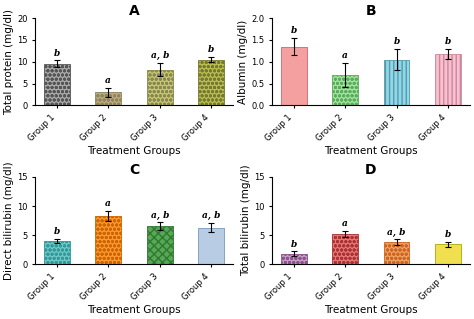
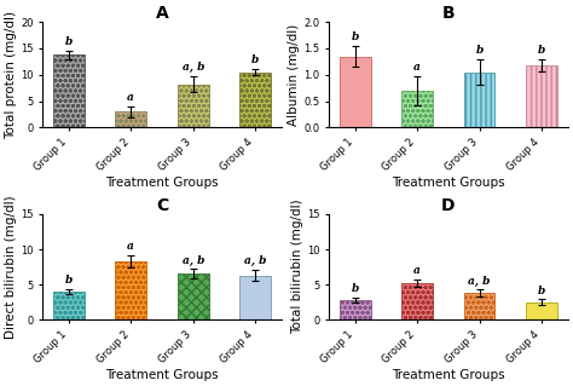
A/Group 1: 9.5 -> 13.8
D/Group 1: 1.8 -> 2.8
D/Group 4: 3.4 -> 2.5
